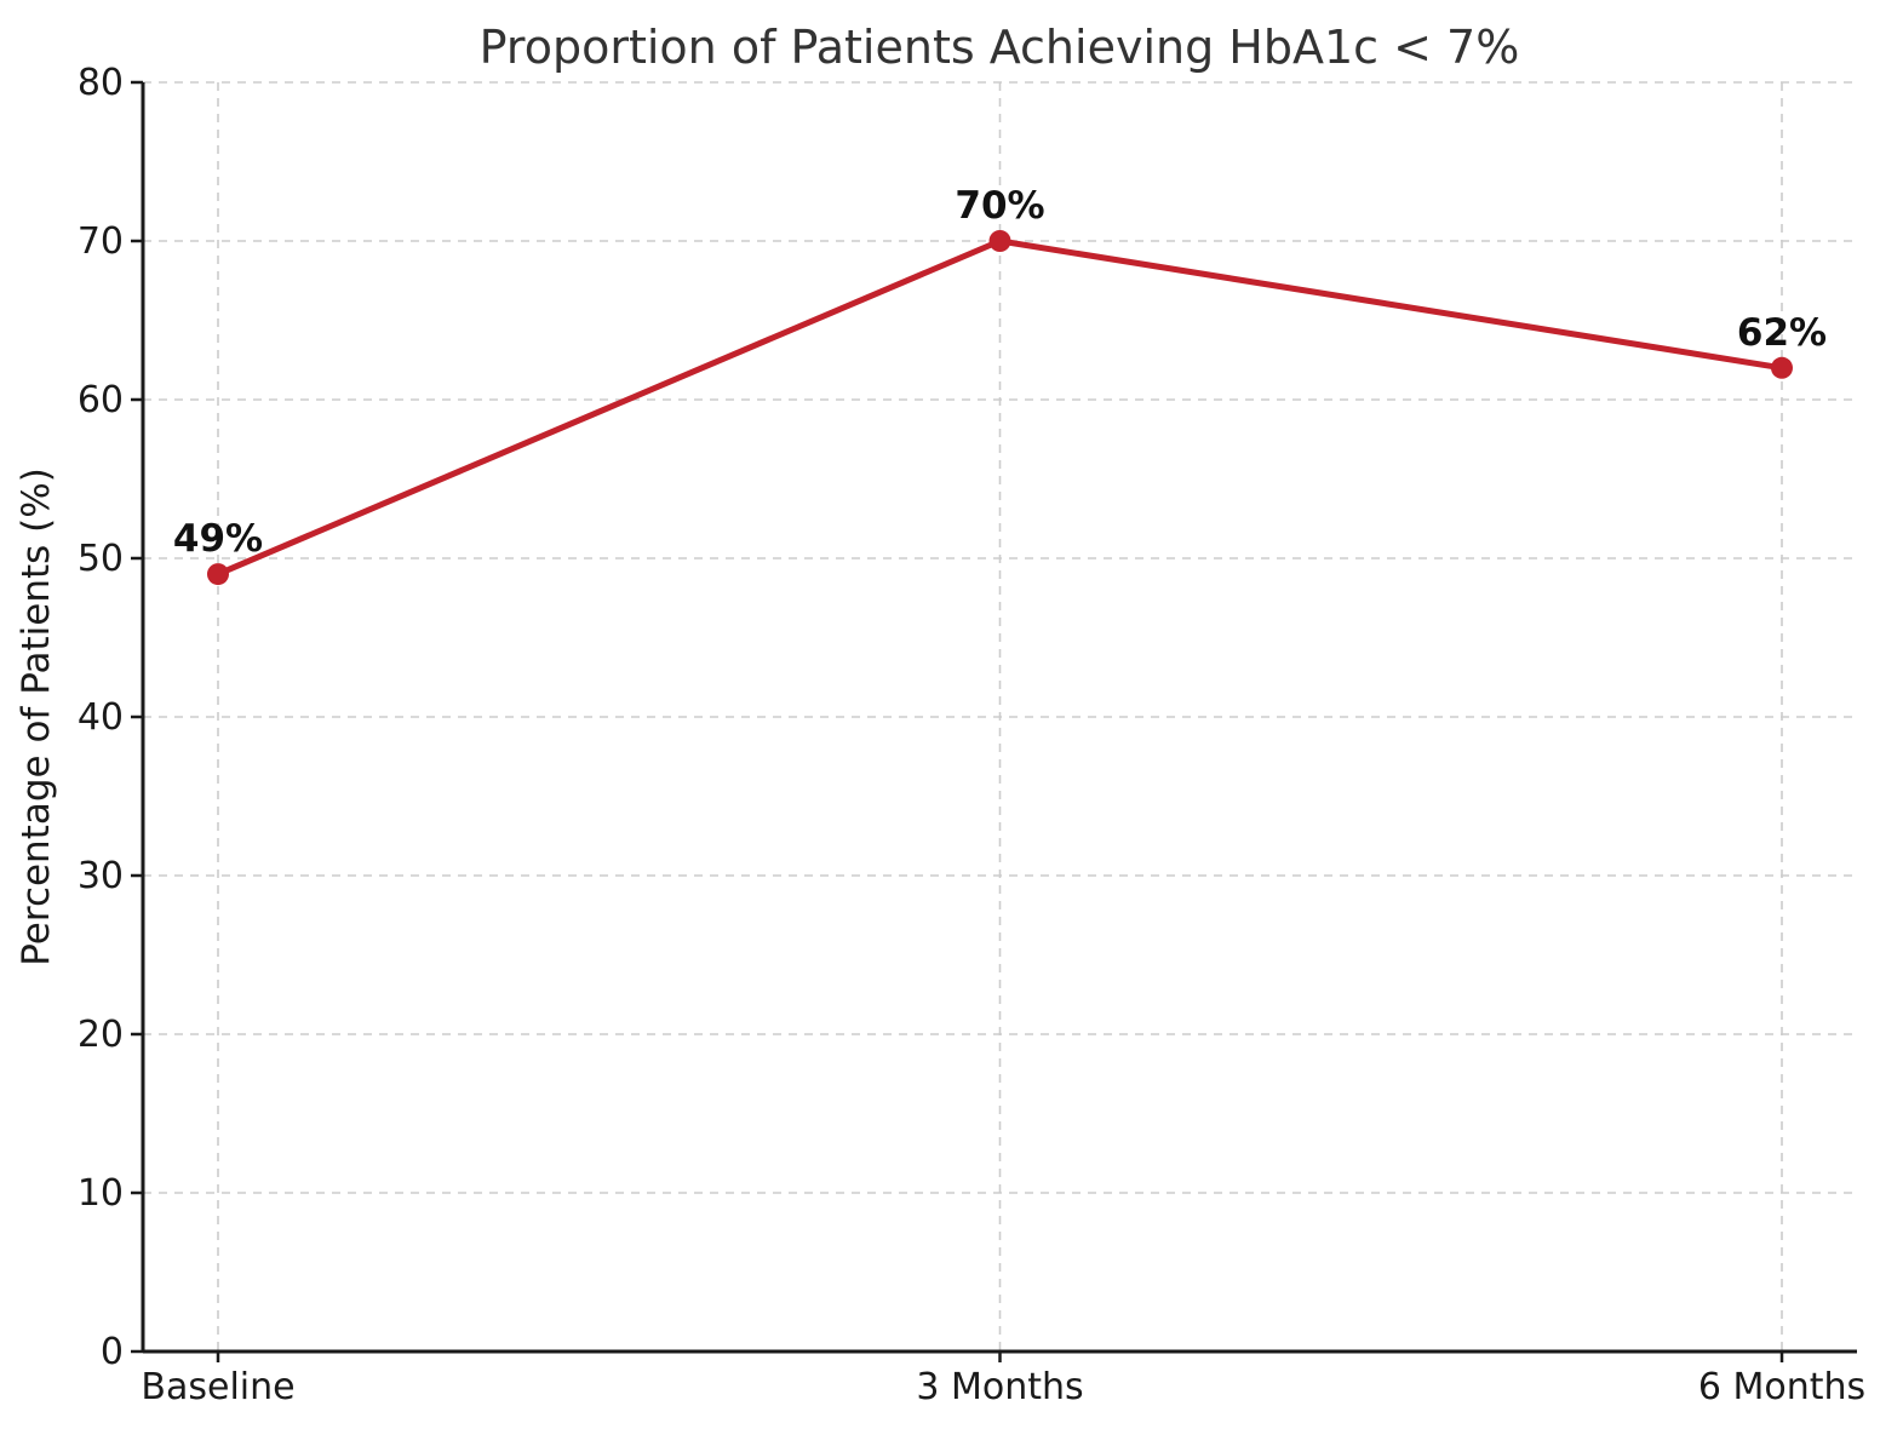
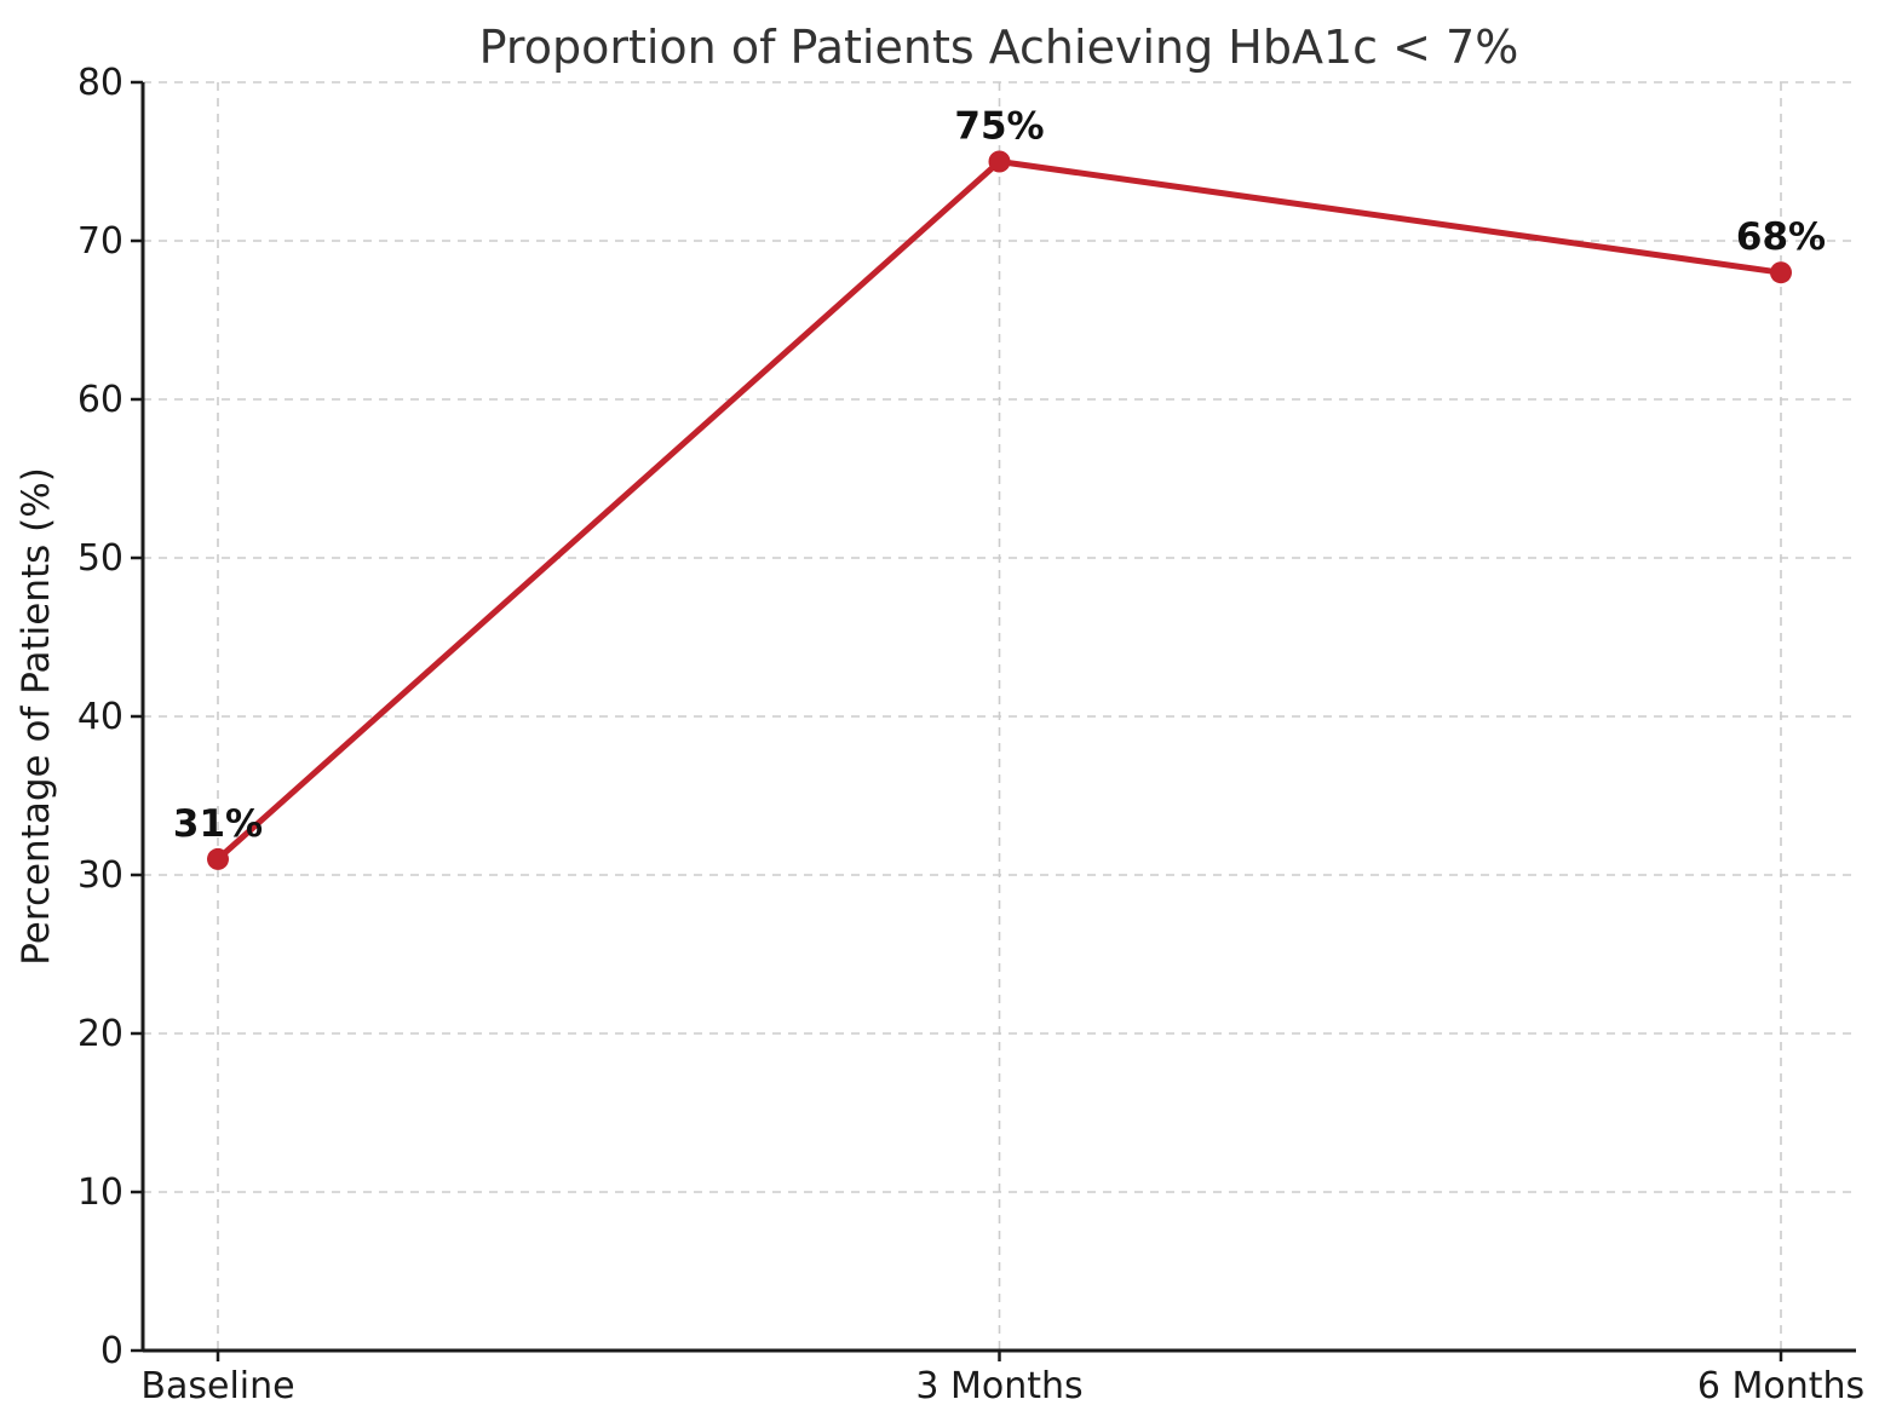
Baseline: 49% -> 31%
3 Months: 70% -> 75%
6 Months: 62% -> 68%
